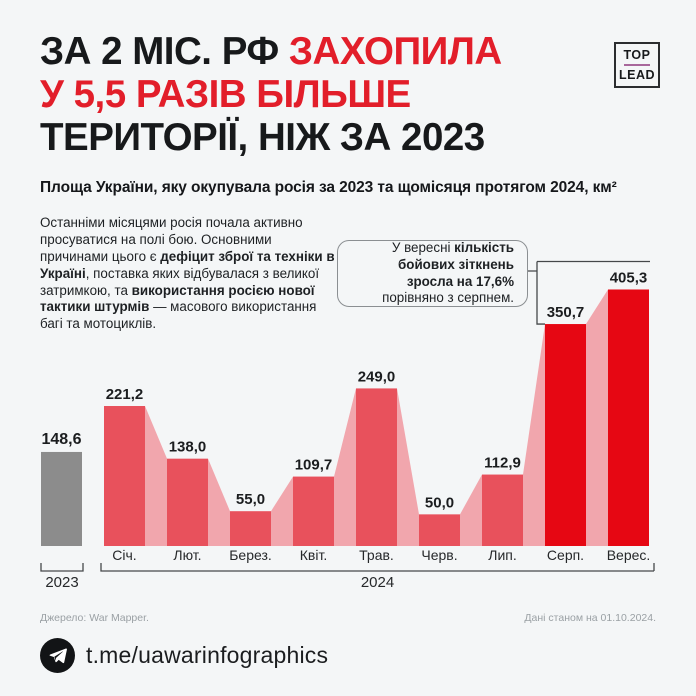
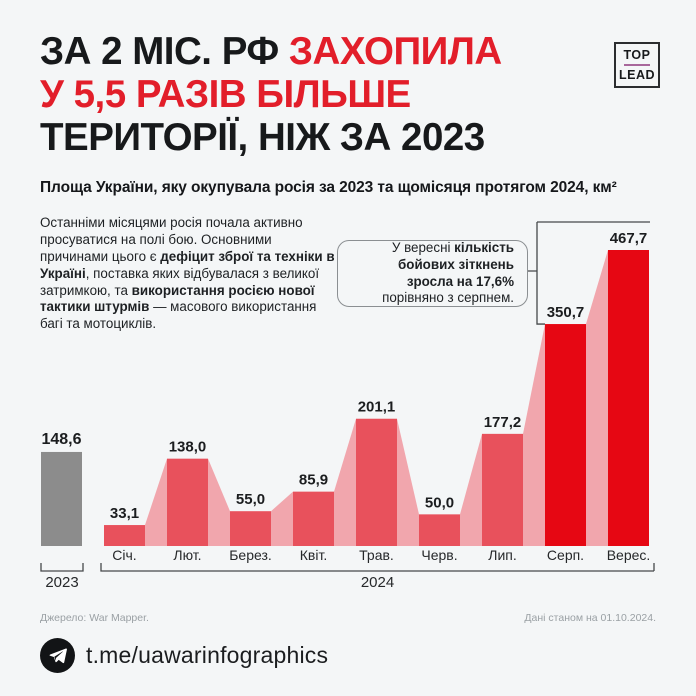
Січ.: 221,2 -> 33,1
Квіт.: 109,7 -> 85,9
Трав.: 249,0 -> 201,1
Лип.: 112,9 -> 177,2
Верес.: 405,3 -> 467,7
